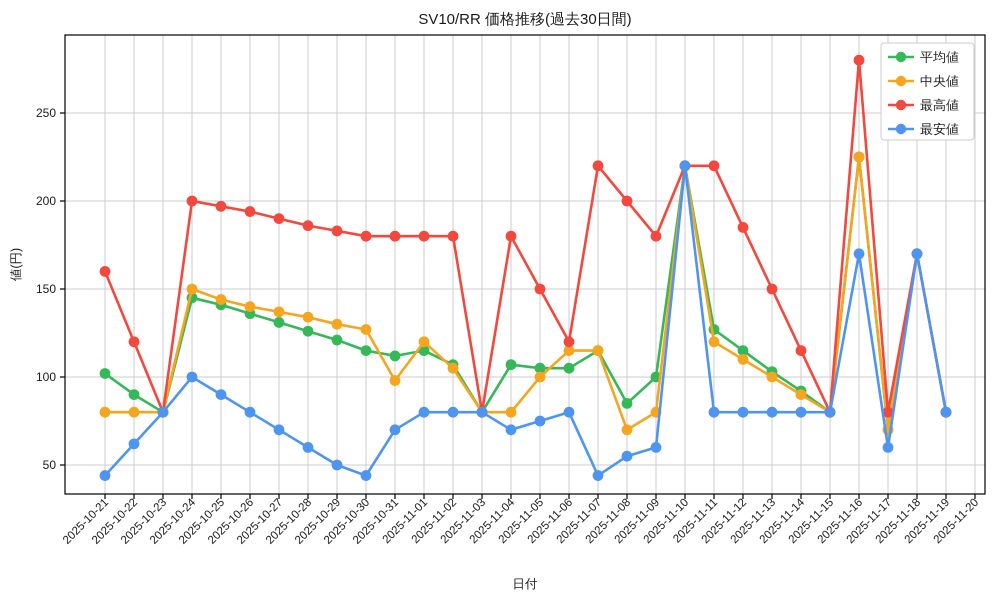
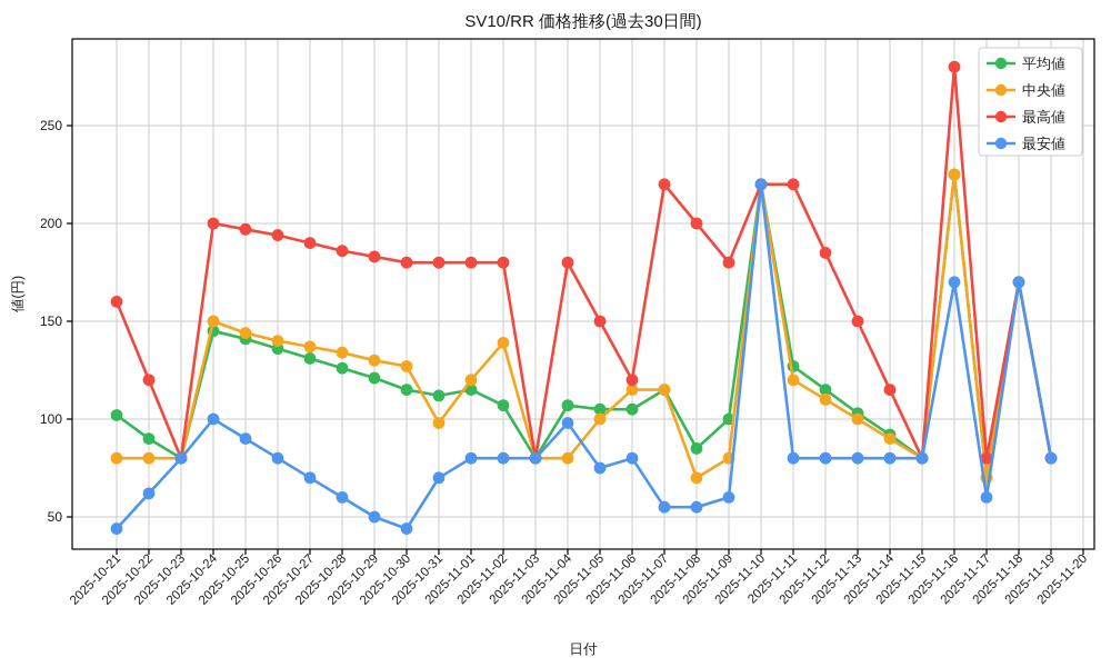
中央値/2025-11-02: 105 -> 139
最安値/2025-11-04: 70 -> 98
最安値/2025-11-07: 44 -> 55
